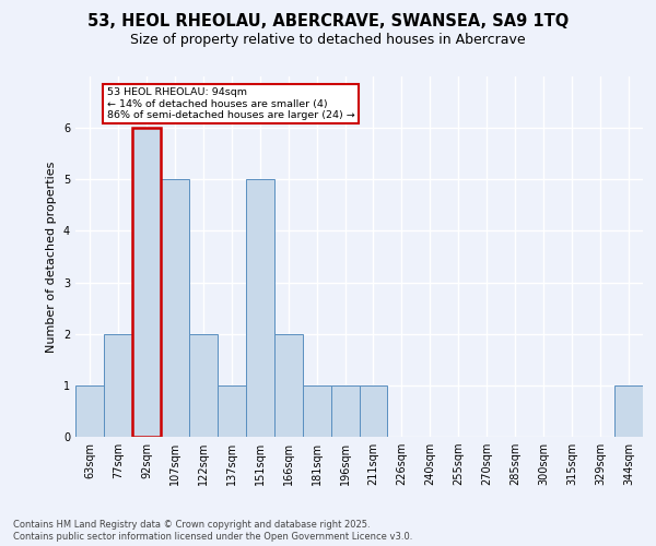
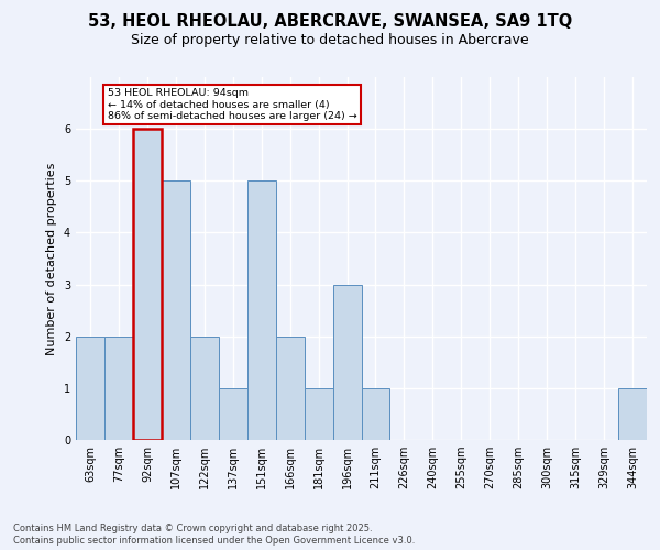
63sqm: 1 -> 2
196sqm: 1 -> 3
